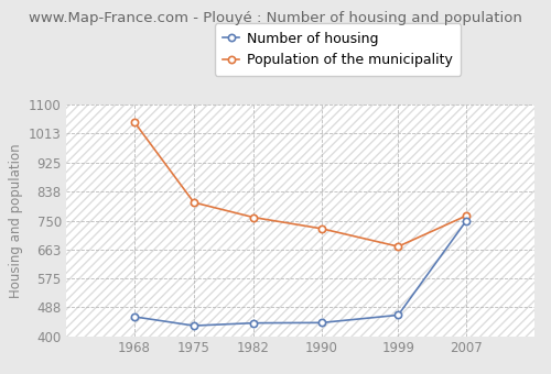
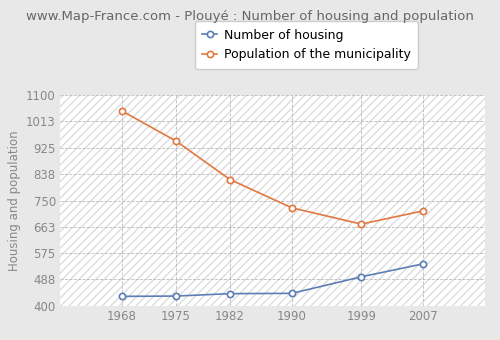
Number of housing/1968: 460 -> 432
Population of the municipality/1975: 805 -> 948
Population of the municipality/1982: 760 -> 820
Number of housing/1999: 465 -> 497
Number of housing/2007: 750 -> 540
Population of the municipality/2007: 765 -> 716
